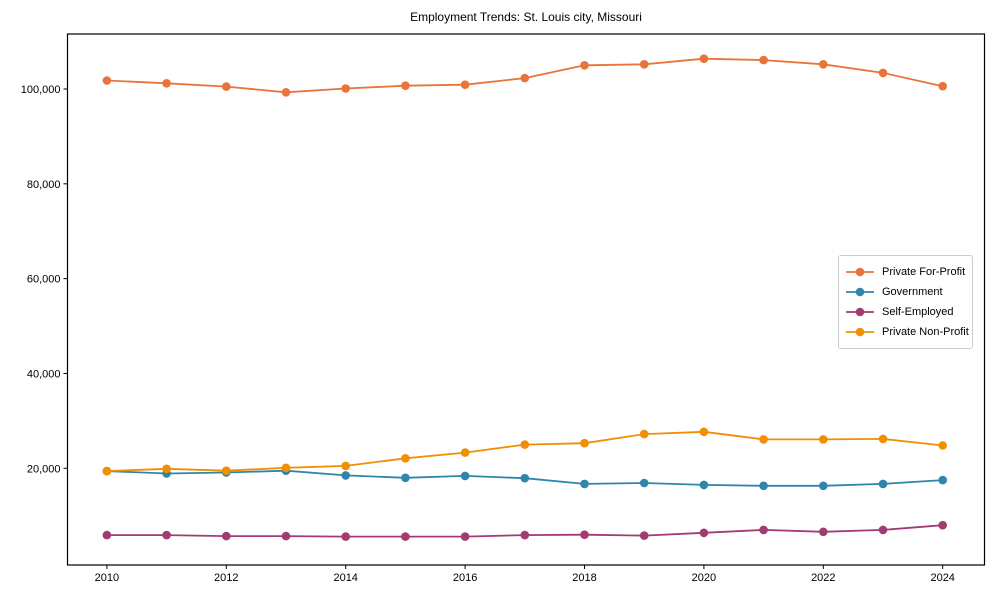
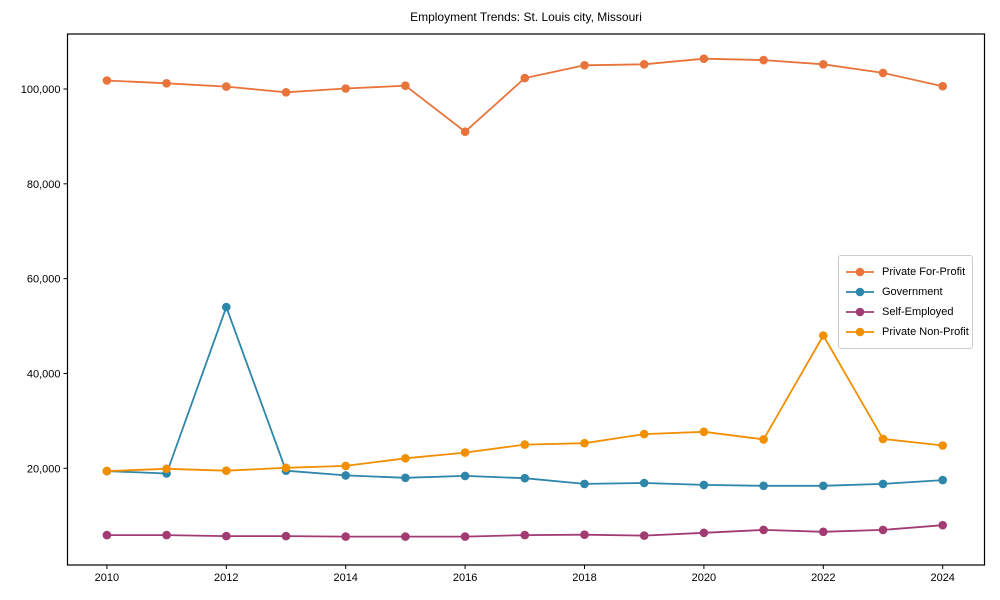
Government/2012: 19000 -> 54000
Private For-Profit/2016: 101000 -> 91000
Private Non-Profit/2022: 26000 -> 48000
